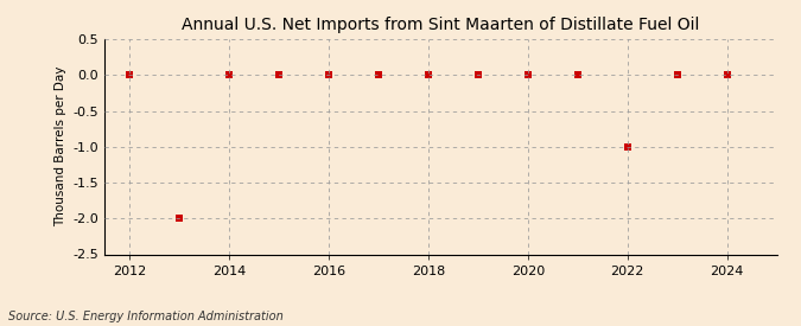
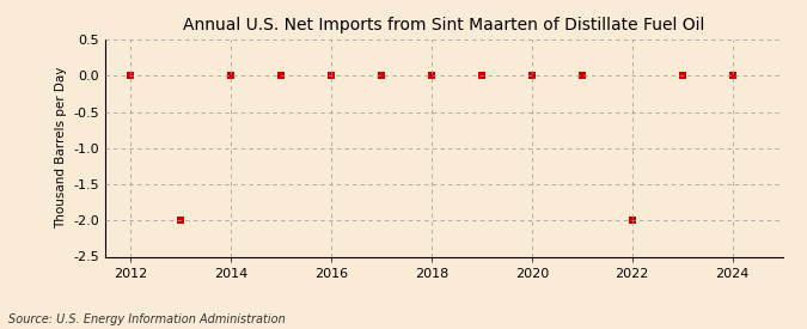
2022: -1 -> -2
